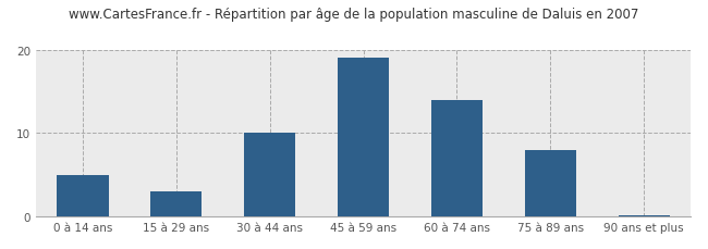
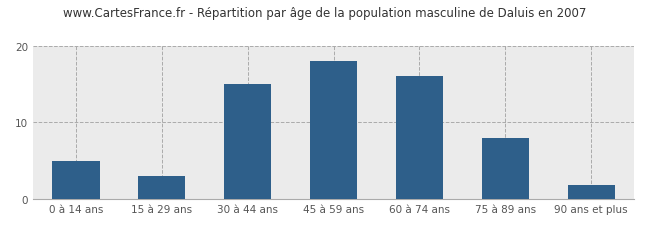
30 à 44 ans: 10.0 -> 15.0
45 à 59 ans: 19.0 -> 18.0
60 à 74 ans: 14.0 -> 16.0
90 ans et plus: 0.2 -> 1.8
